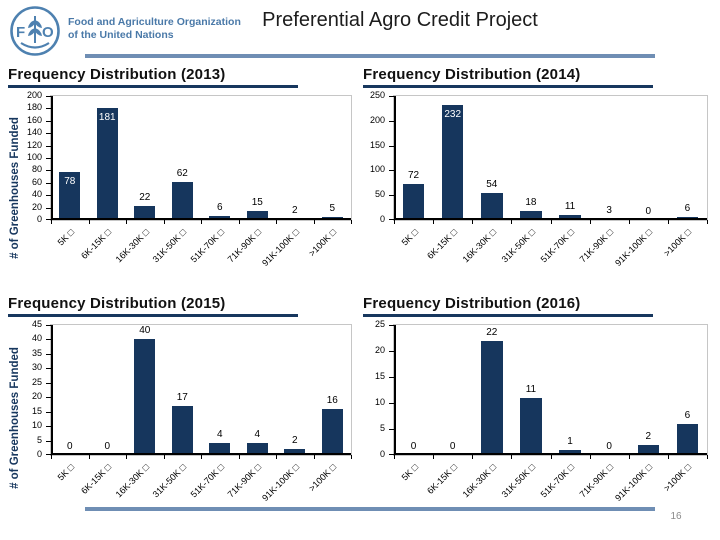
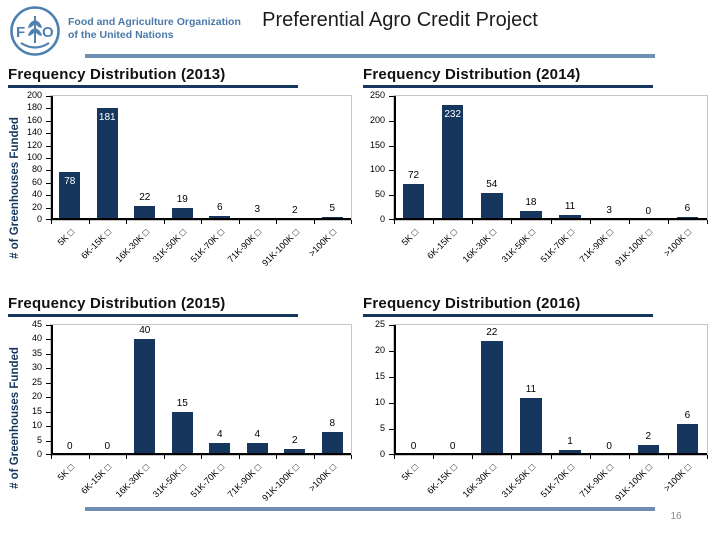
Frequency Distribution (2013)/31K-50K □: 62 -> 19
Frequency Distribution (2013)/71K-90K □: 15 -> 3
Frequency Distribution (2015)/31K-50K □: 17 -> 15
Frequency Distribution (2015)/>100K □: 16 -> 8
